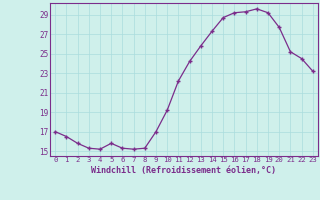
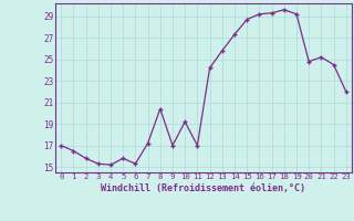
7: 15.2 -> 17.2
8: 15.3 -> 20.4
11: 22.2 -> 17.0
20: 27.7 -> 24.8
23: 23.2 -> 22.0
